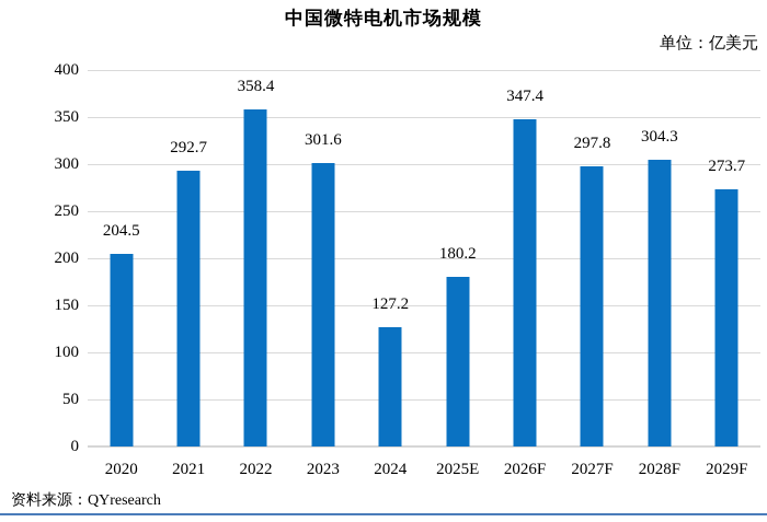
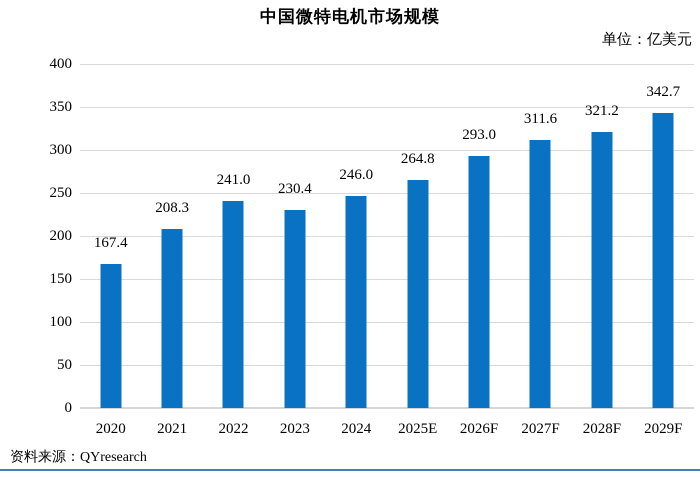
2020: 204.5 -> 167.4
2021: 292.7 -> 208.3
2022: 358.4 -> 241.0
2023: 301.6 -> 230.4
2024: 127.2 -> 246.0
2025E: 180.2 -> 264.8
2026F: 347.4 -> 293.0
2027F: 297.8 -> 311.6
2028F: 304.3 -> 321.2
2029F: 273.7 -> 342.7
